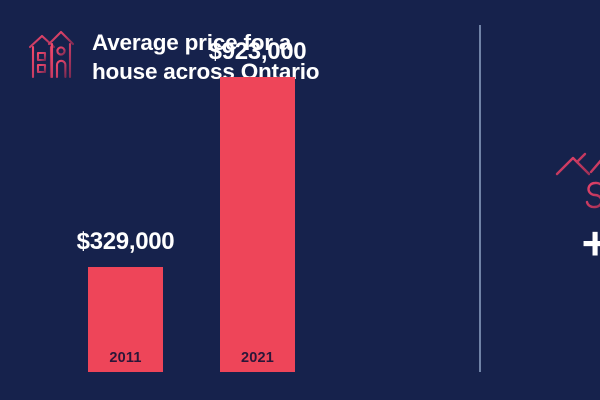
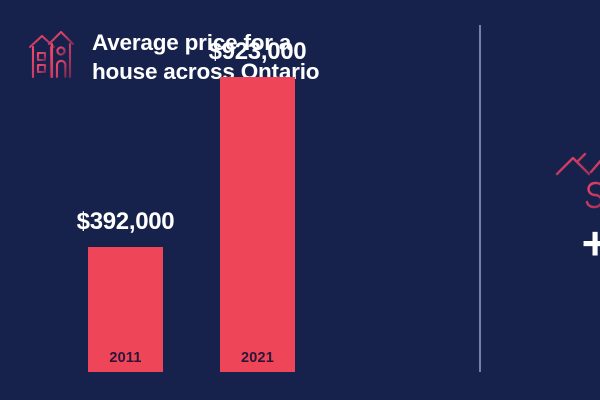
2011: $329,000 -> $392,000
